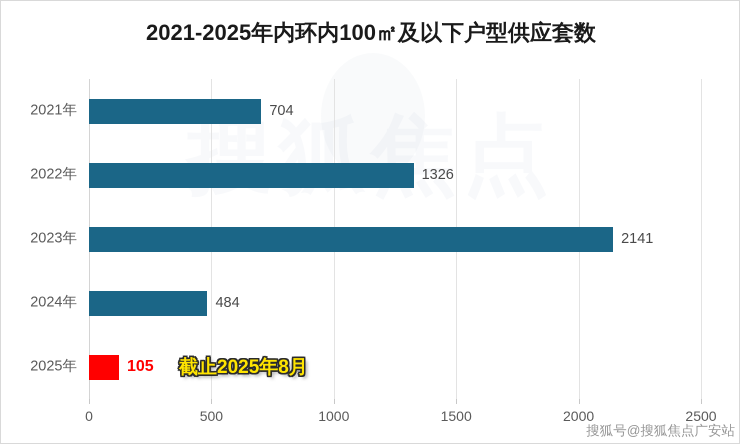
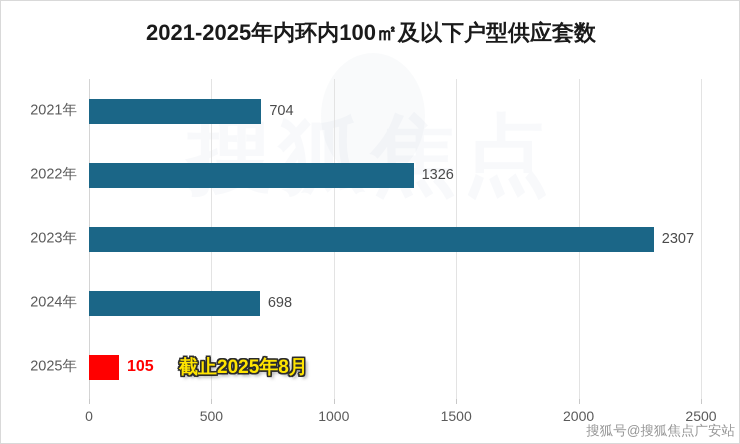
2023年: 2141 -> 2307
2024年: 484 -> 698
